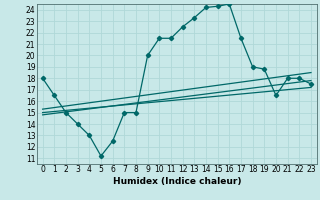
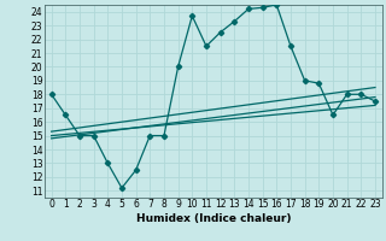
3: 14.0 -> 15.0
10: 21.5 -> 23.7
